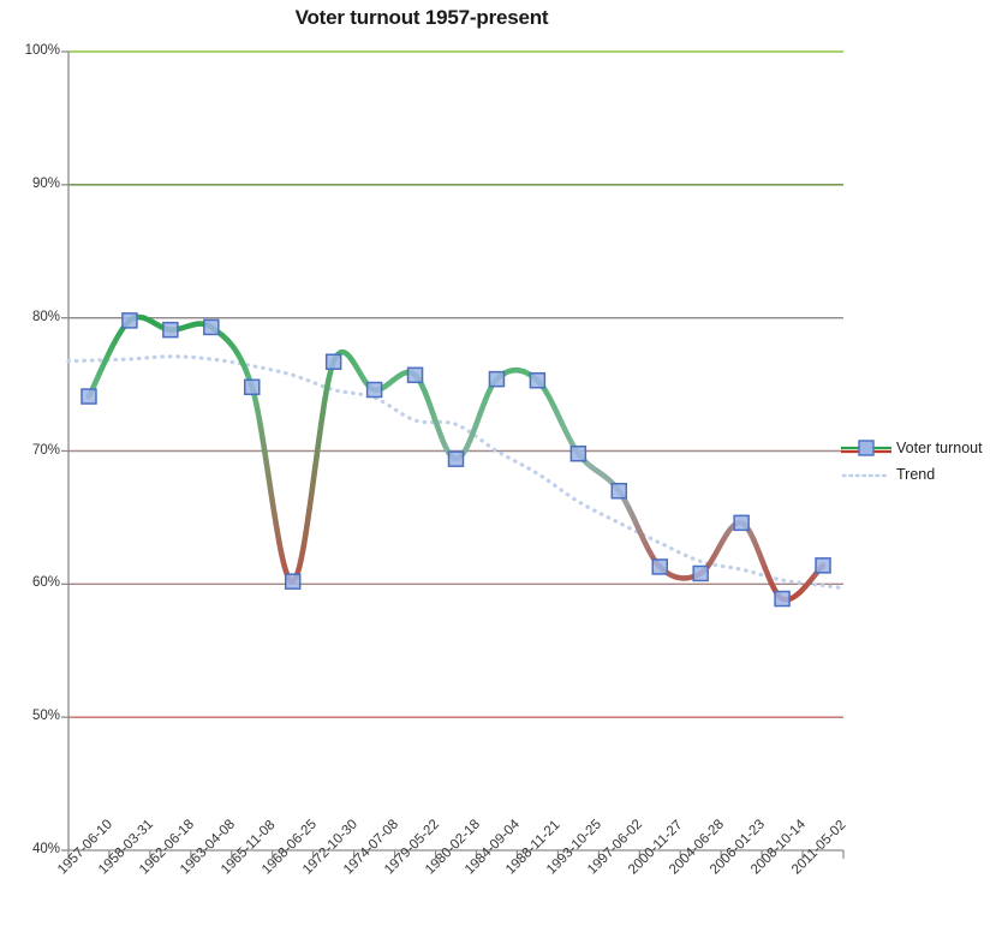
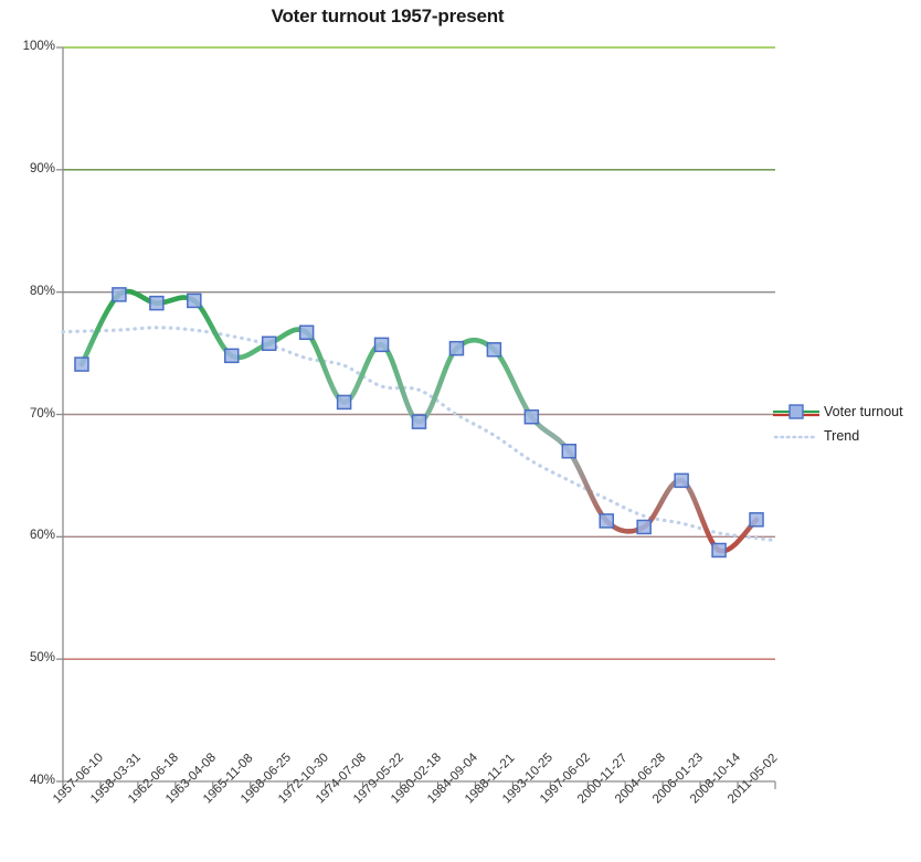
Voter turnout/1968-06-25: 60.2% -> 75.8%
Voter turnout/1974-07-08: 74.6% -> 71.0%
